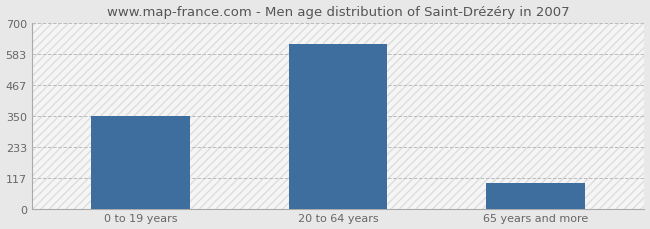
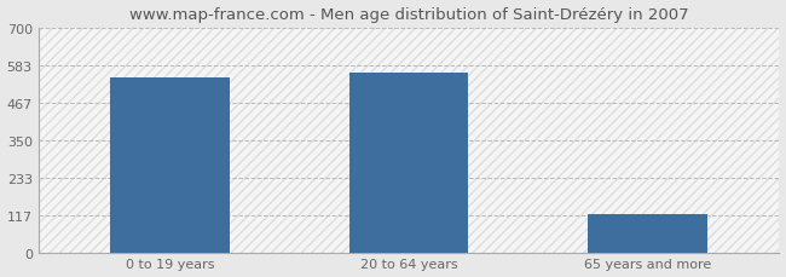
0 to 19 years: 348 -> 545
20 to 64 years: 620 -> 560
65 years and more: 98 -> 120
